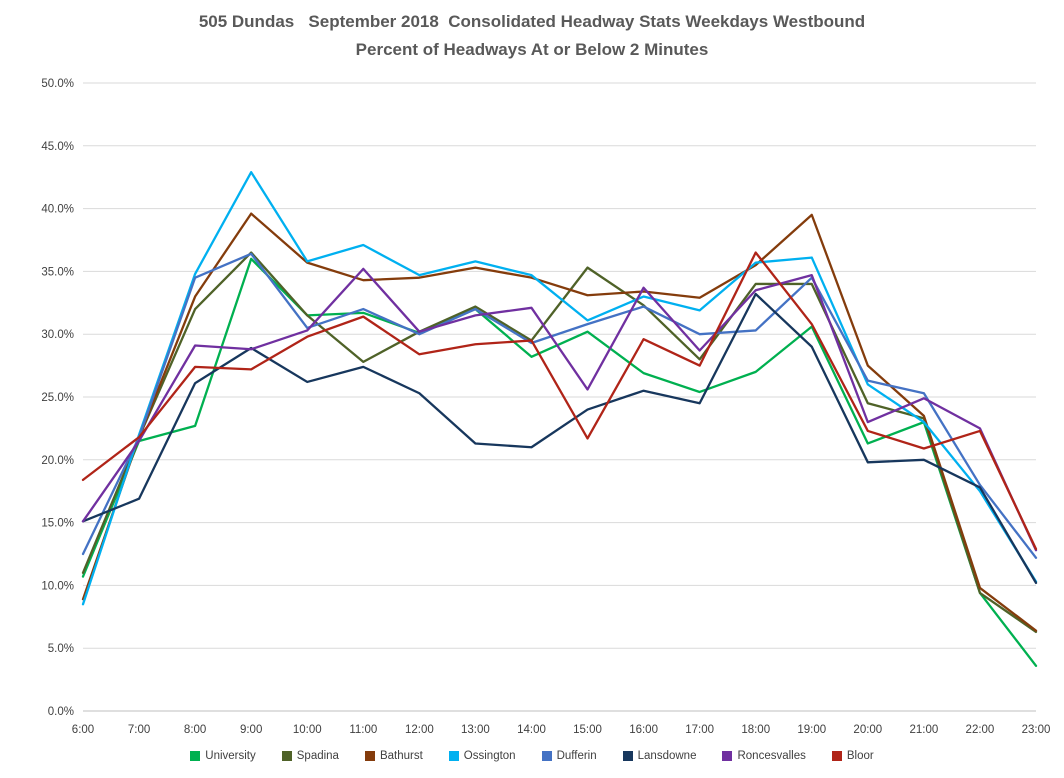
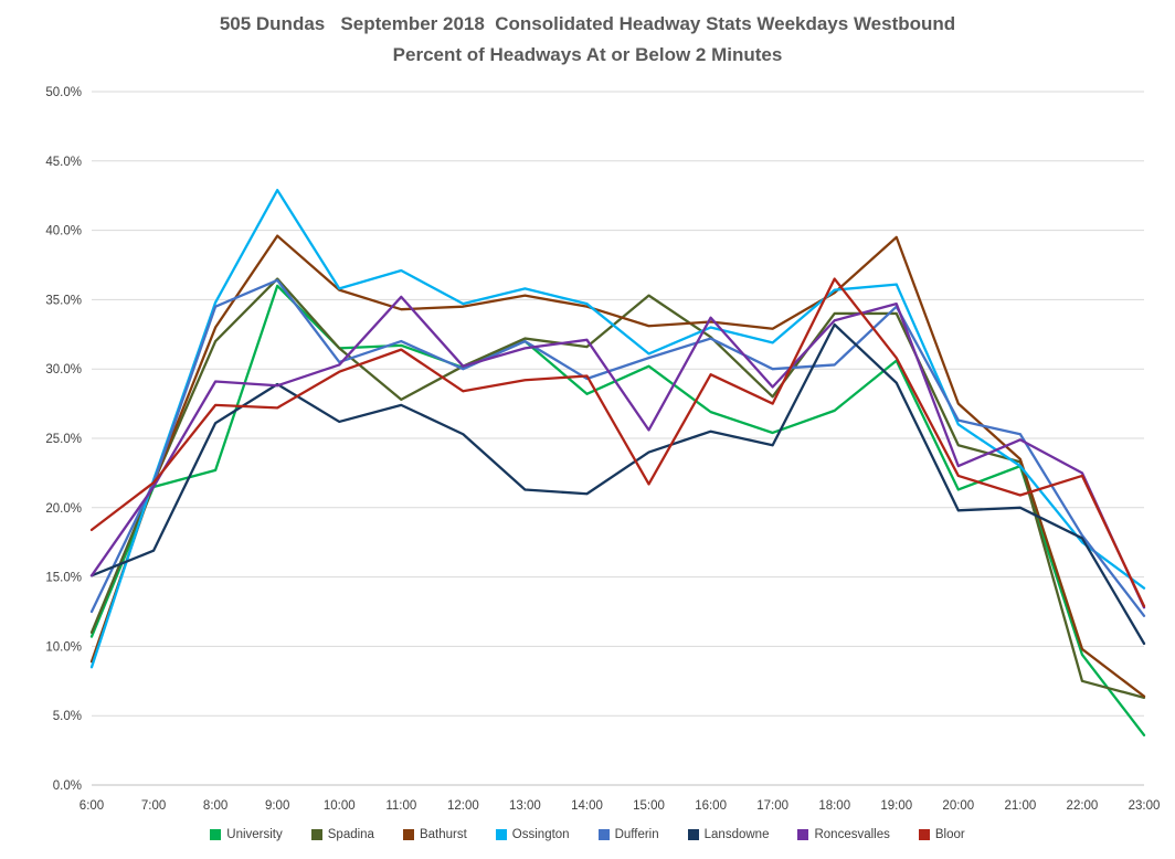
Spadina/14:00: 29.5% -> 31.6%
Spadina/22:00: 9.4% -> 7.5%
Ossington/23:00: 10.3% -> 14.2%
